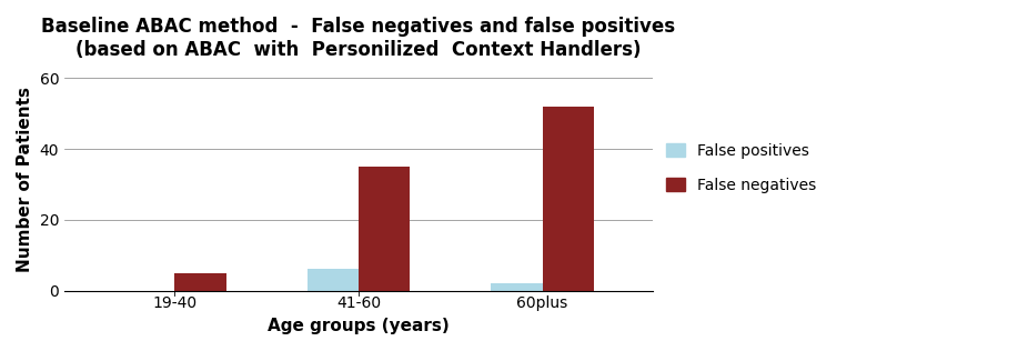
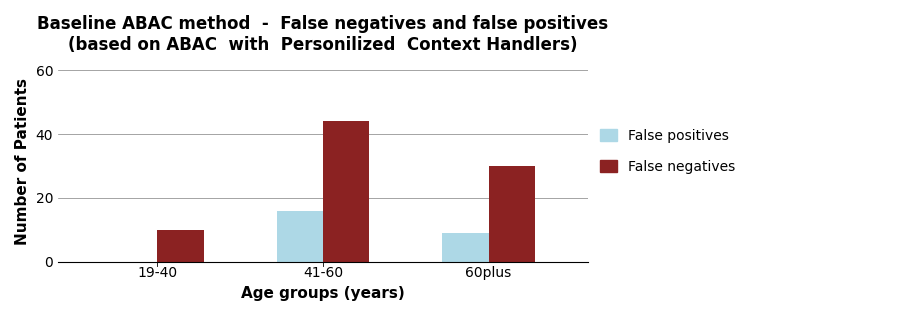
False negatives/19-40: 5 -> 10
False positives/41-60: 6 -> 16
False negatives/41-60: 35 -> 44
False positives/60plus: 2 -> 9
False negatives/60plus: 52 -> 30
